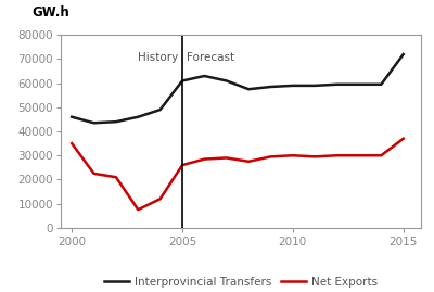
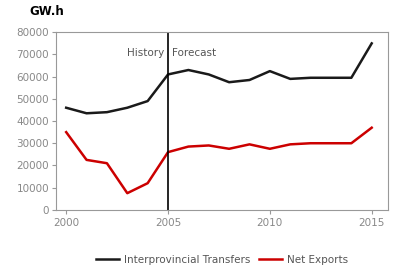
Interprovincial Transfers/2010: 59000 -> 62500
Net Exports/2010: 30000 -> 27500
Interprovincial Transfers/2015: 72000 -> 75000
